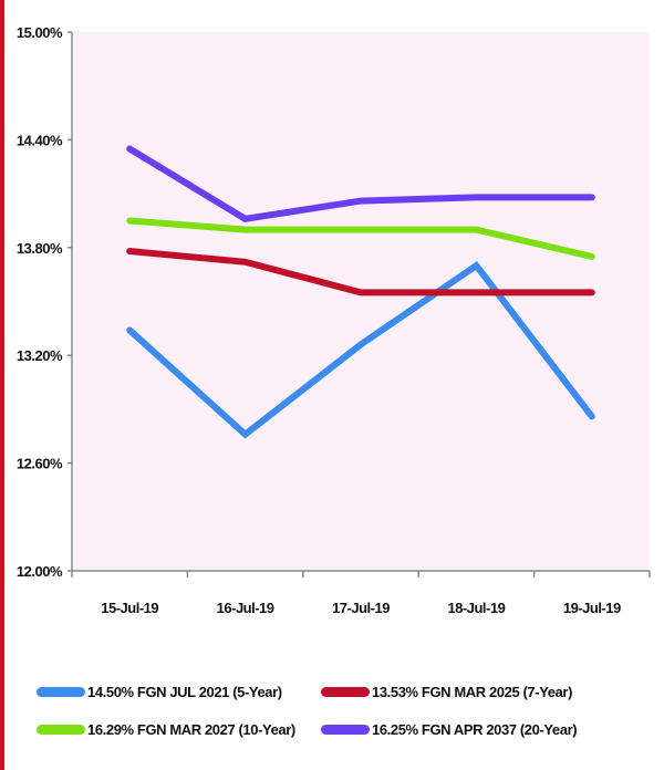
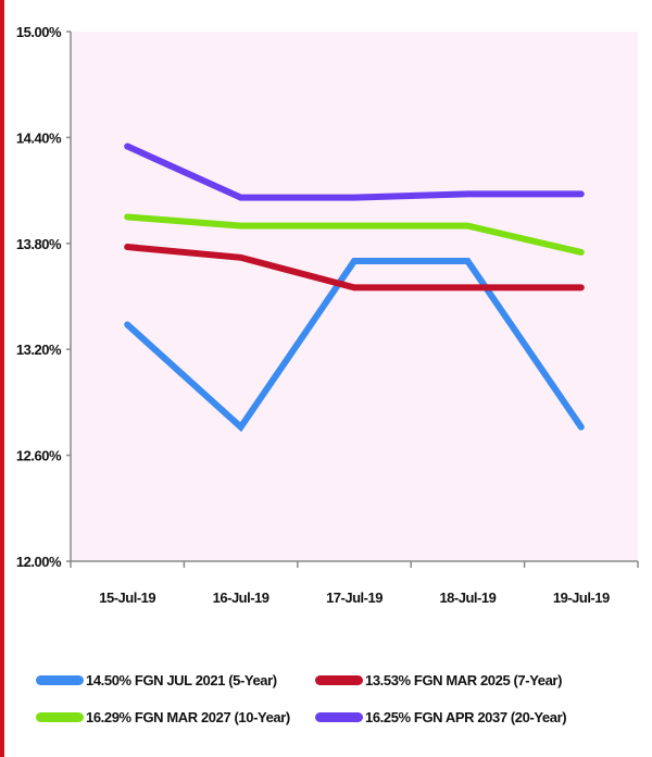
16.25% FGN APR 2037 (20-Year)/16-Jul-19: 13.96% -> 14.06%
14.50% FGN JUL 2021 (5-Year)/17-Jul-19: 13.26% -> 13.70%
14.50% FGN JUL 2021 (5-Year)/19-Jul-19: 12.86% -> 12.76%
